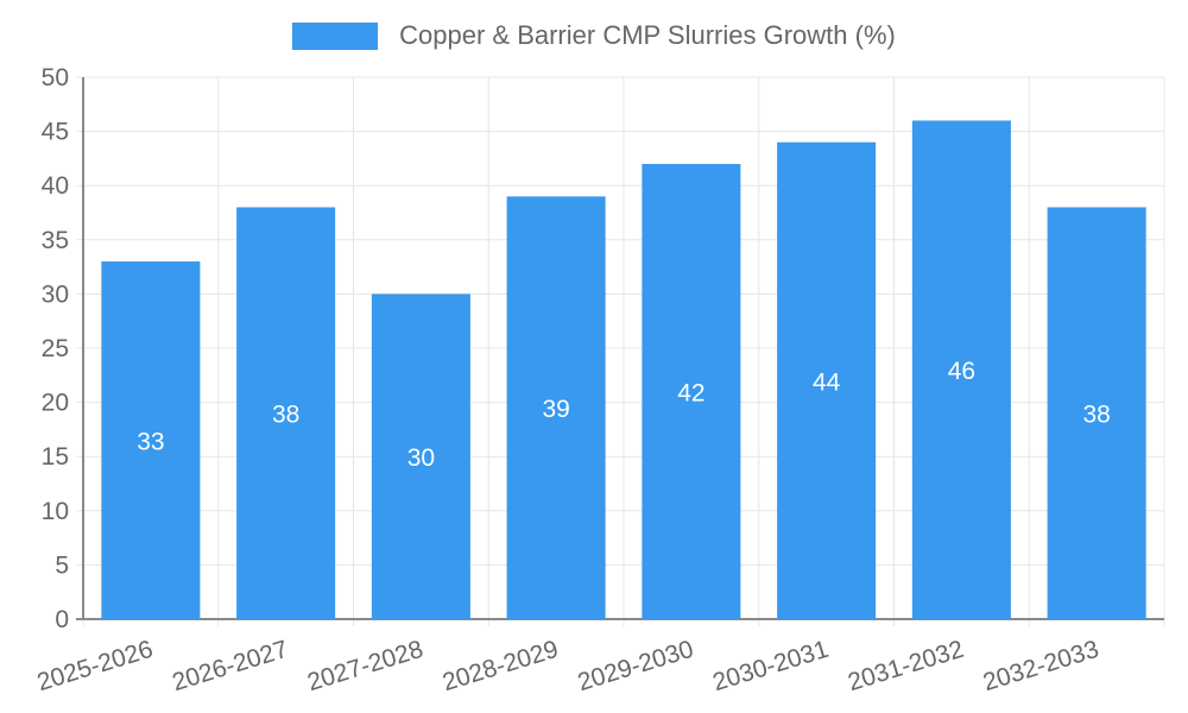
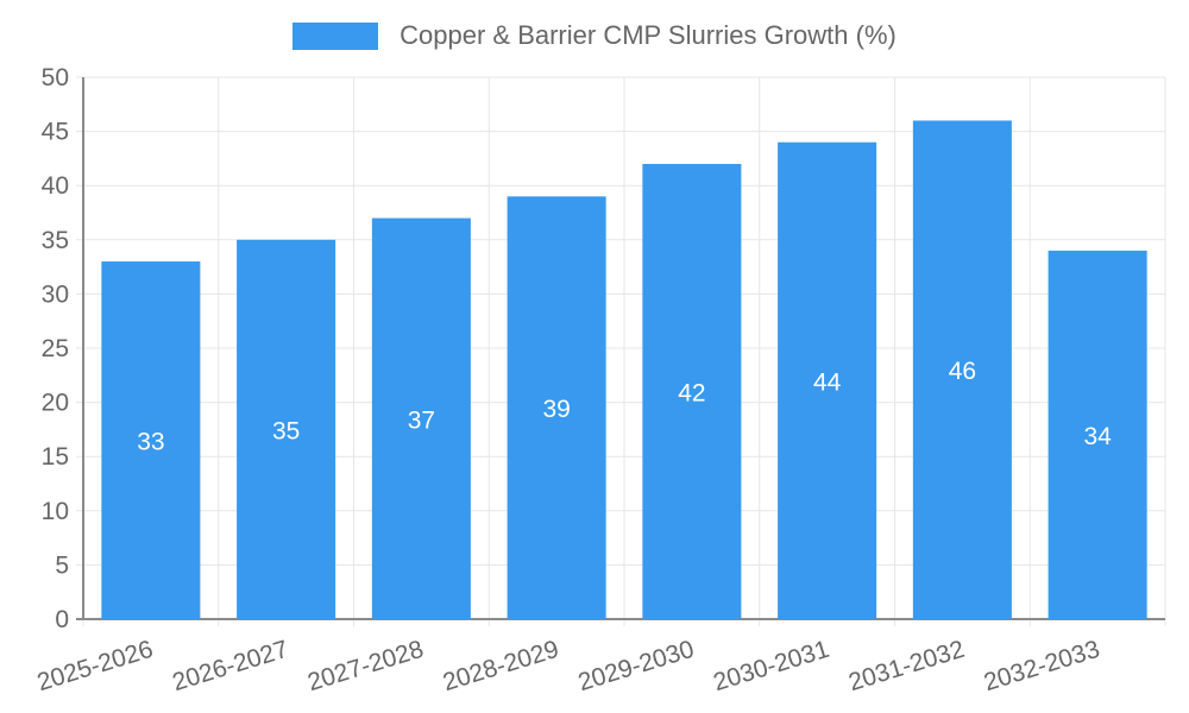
2026-2027: 38 -> 35
2027-2028: 30 -> 37
2032-2033: 38 -> 34
